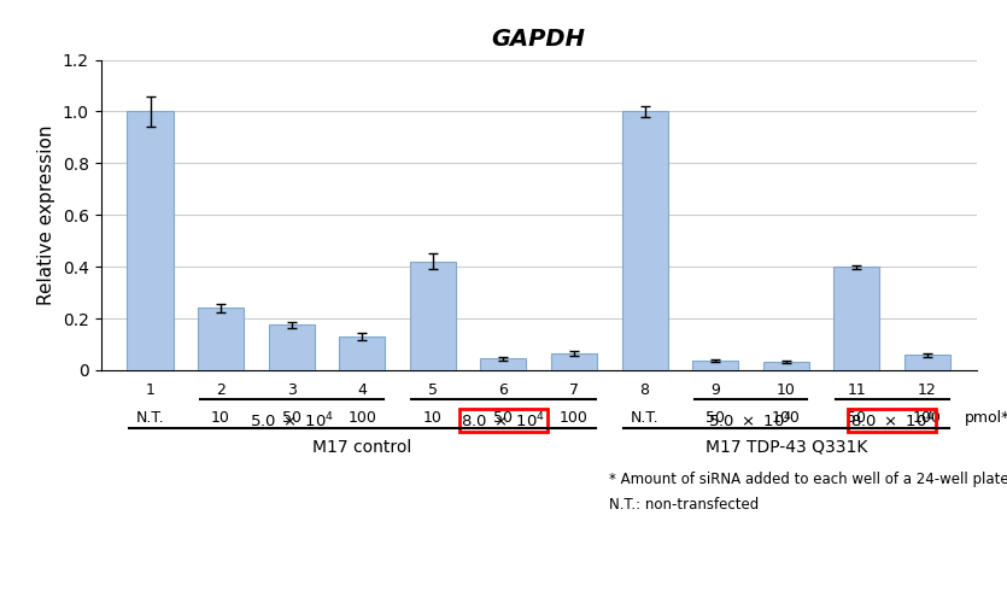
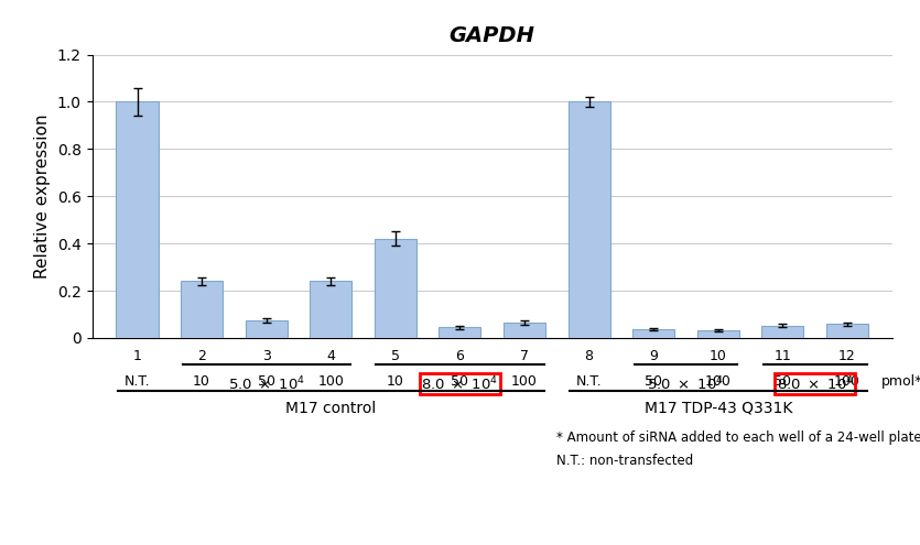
3: 0.175 -> 0.075
4: 0.130 -> 0.240
11: 0.400 -> 0.052
